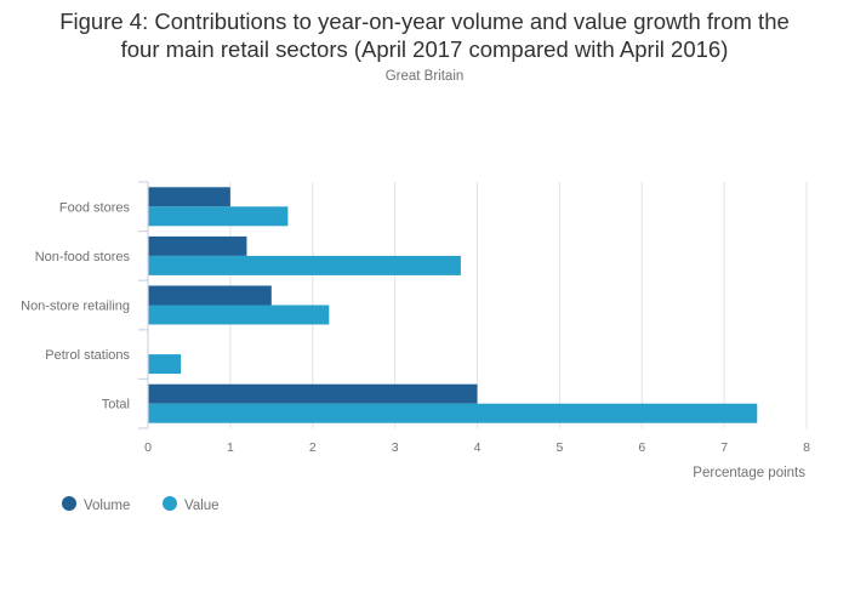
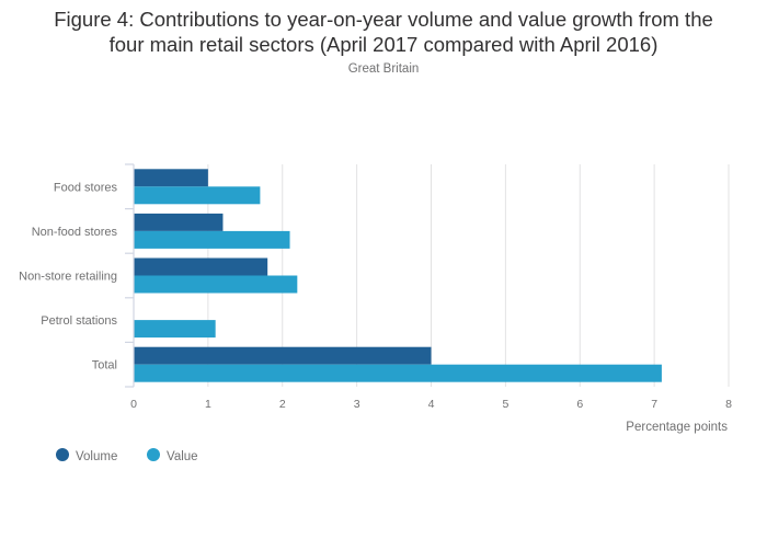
Value/Non-food stores: 3.8 -> 2.1
Volume/Non-store retailing: 1.5 -> 1.8
Value/Petrol stations: 0.4 -> 1.1
Value/Total: 7.4 -> 7.1
